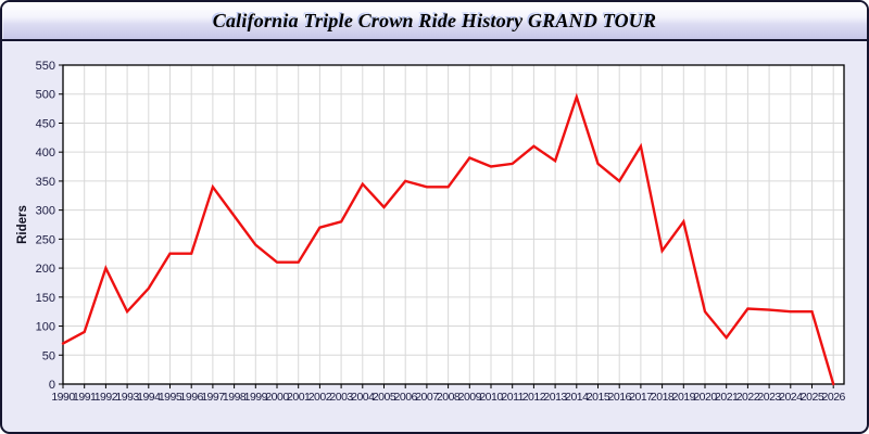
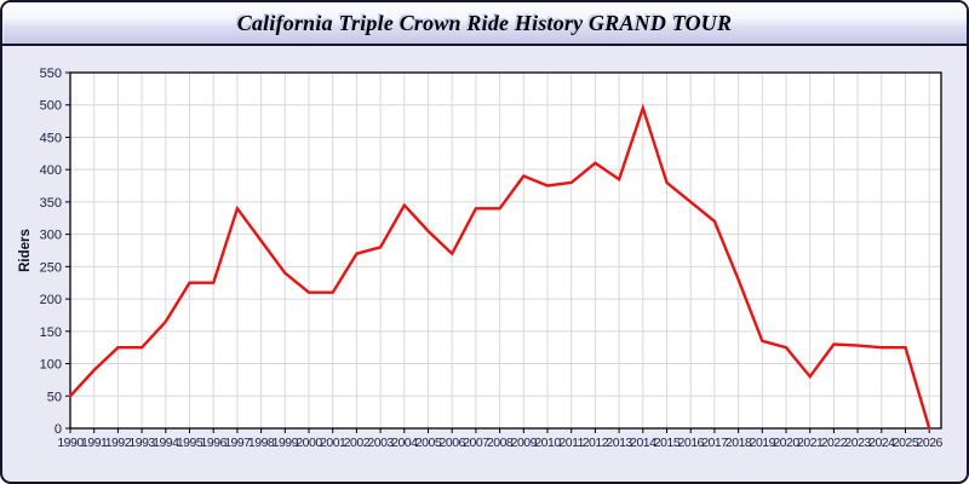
1990: 70 -> 50
1992: 200 -> 120
2006: 350 -> 270
2017: 410 -> 320
2019: 280 -> 140
